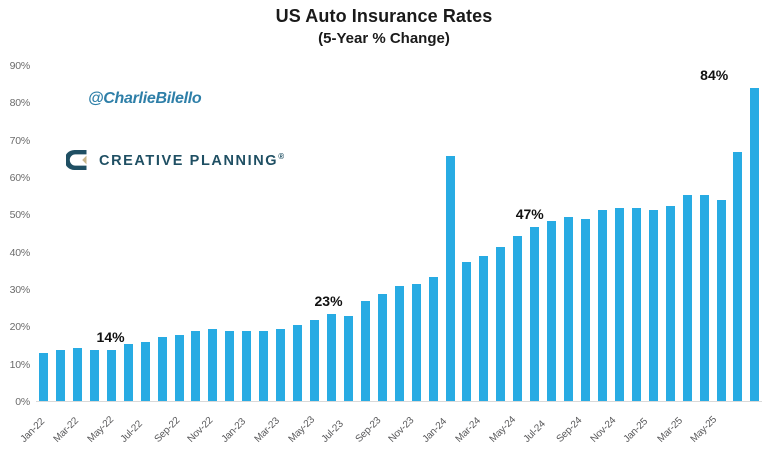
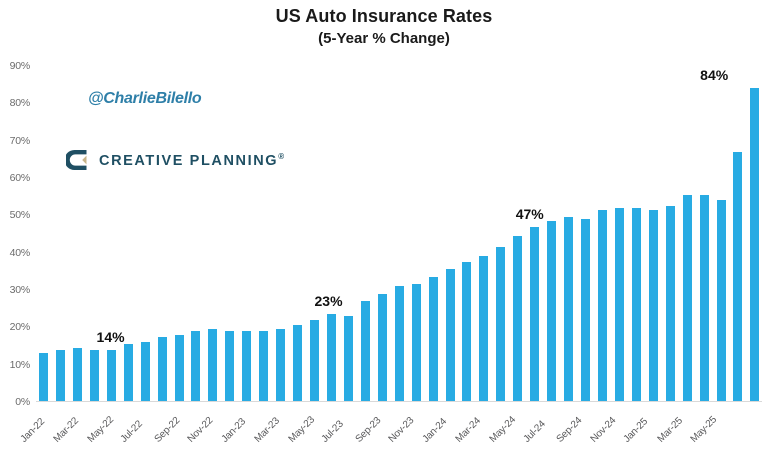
Jan-24: 66% -> 36%
